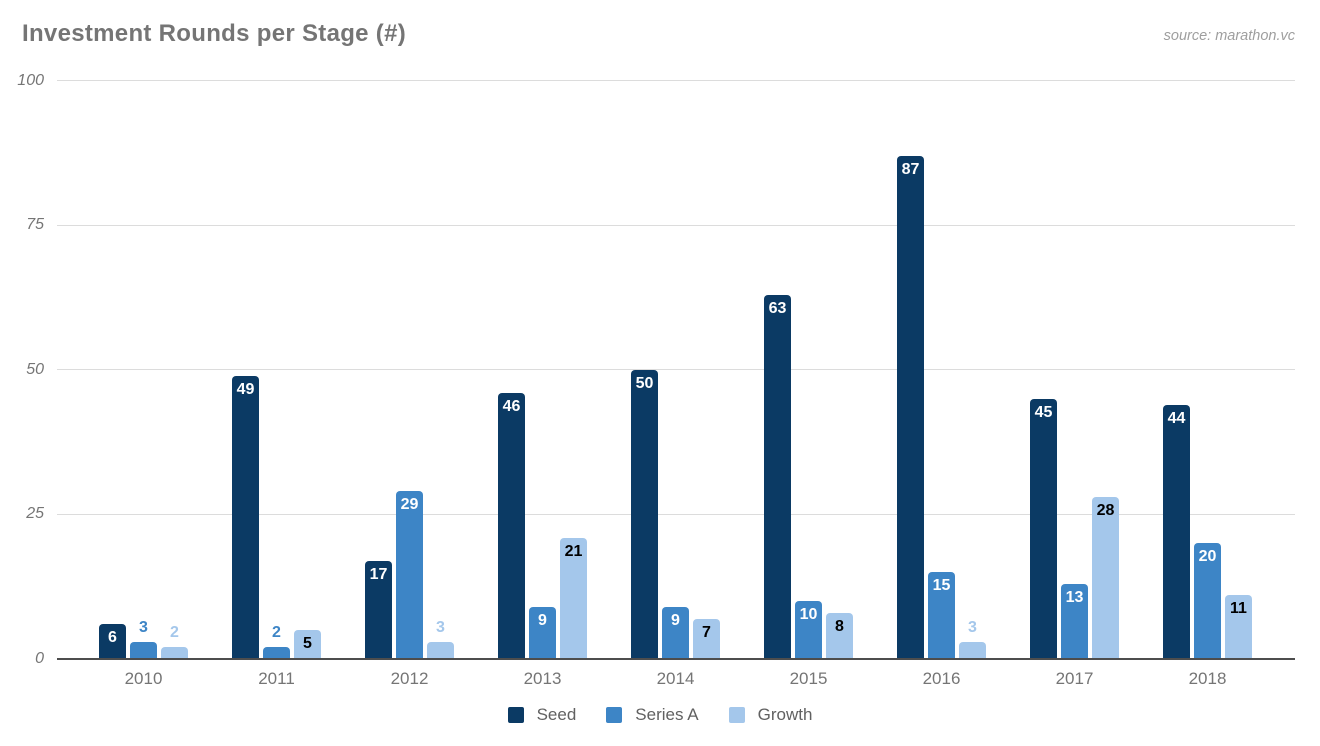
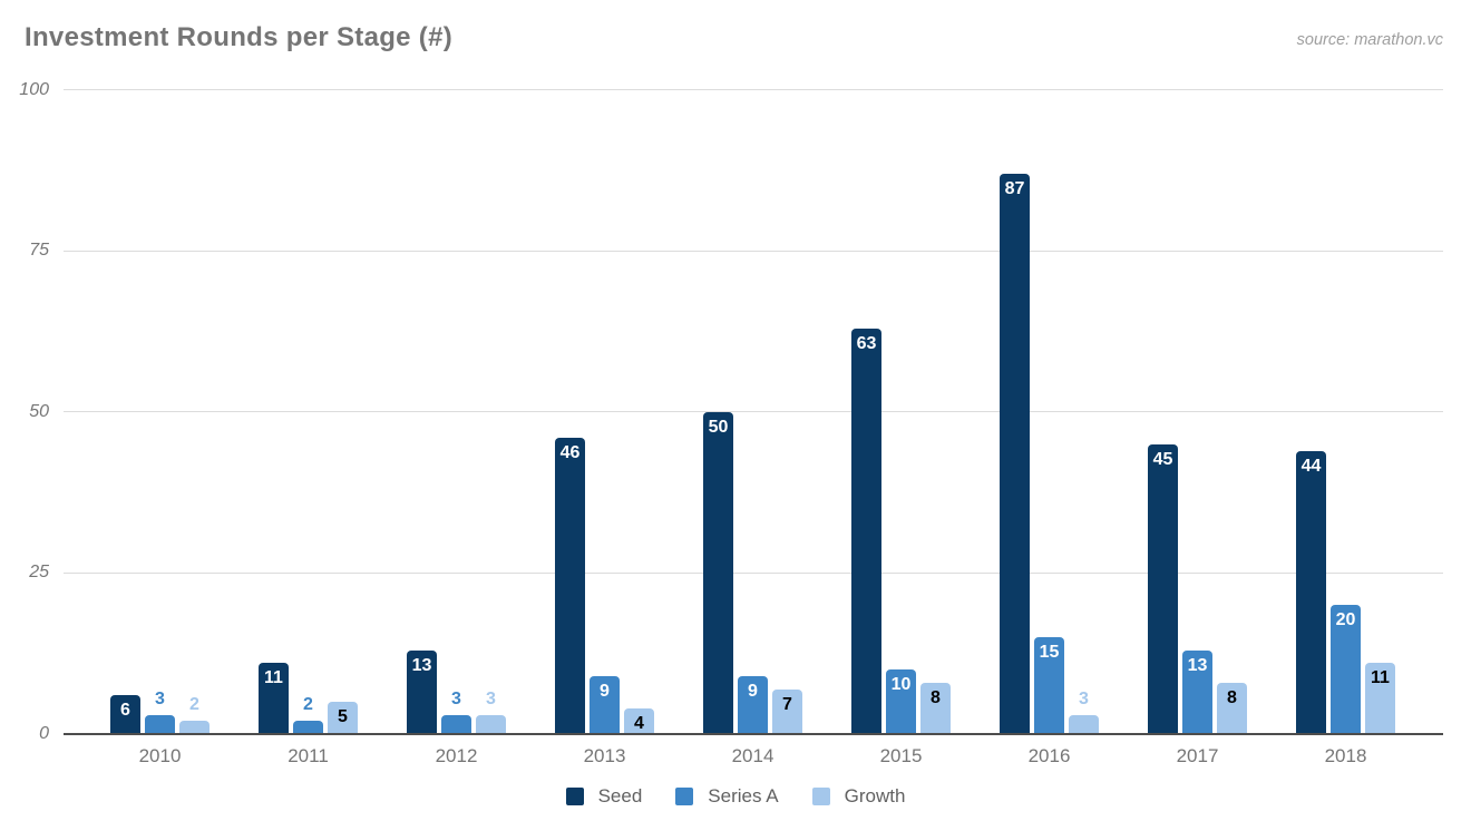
Seed/2011: 49 -> 11
Seed/2012: 17 -> 13
Series A/2012: 29 -> 3
Growth/2013: 21 -> 4
Growth/2017: 28 -> 8
